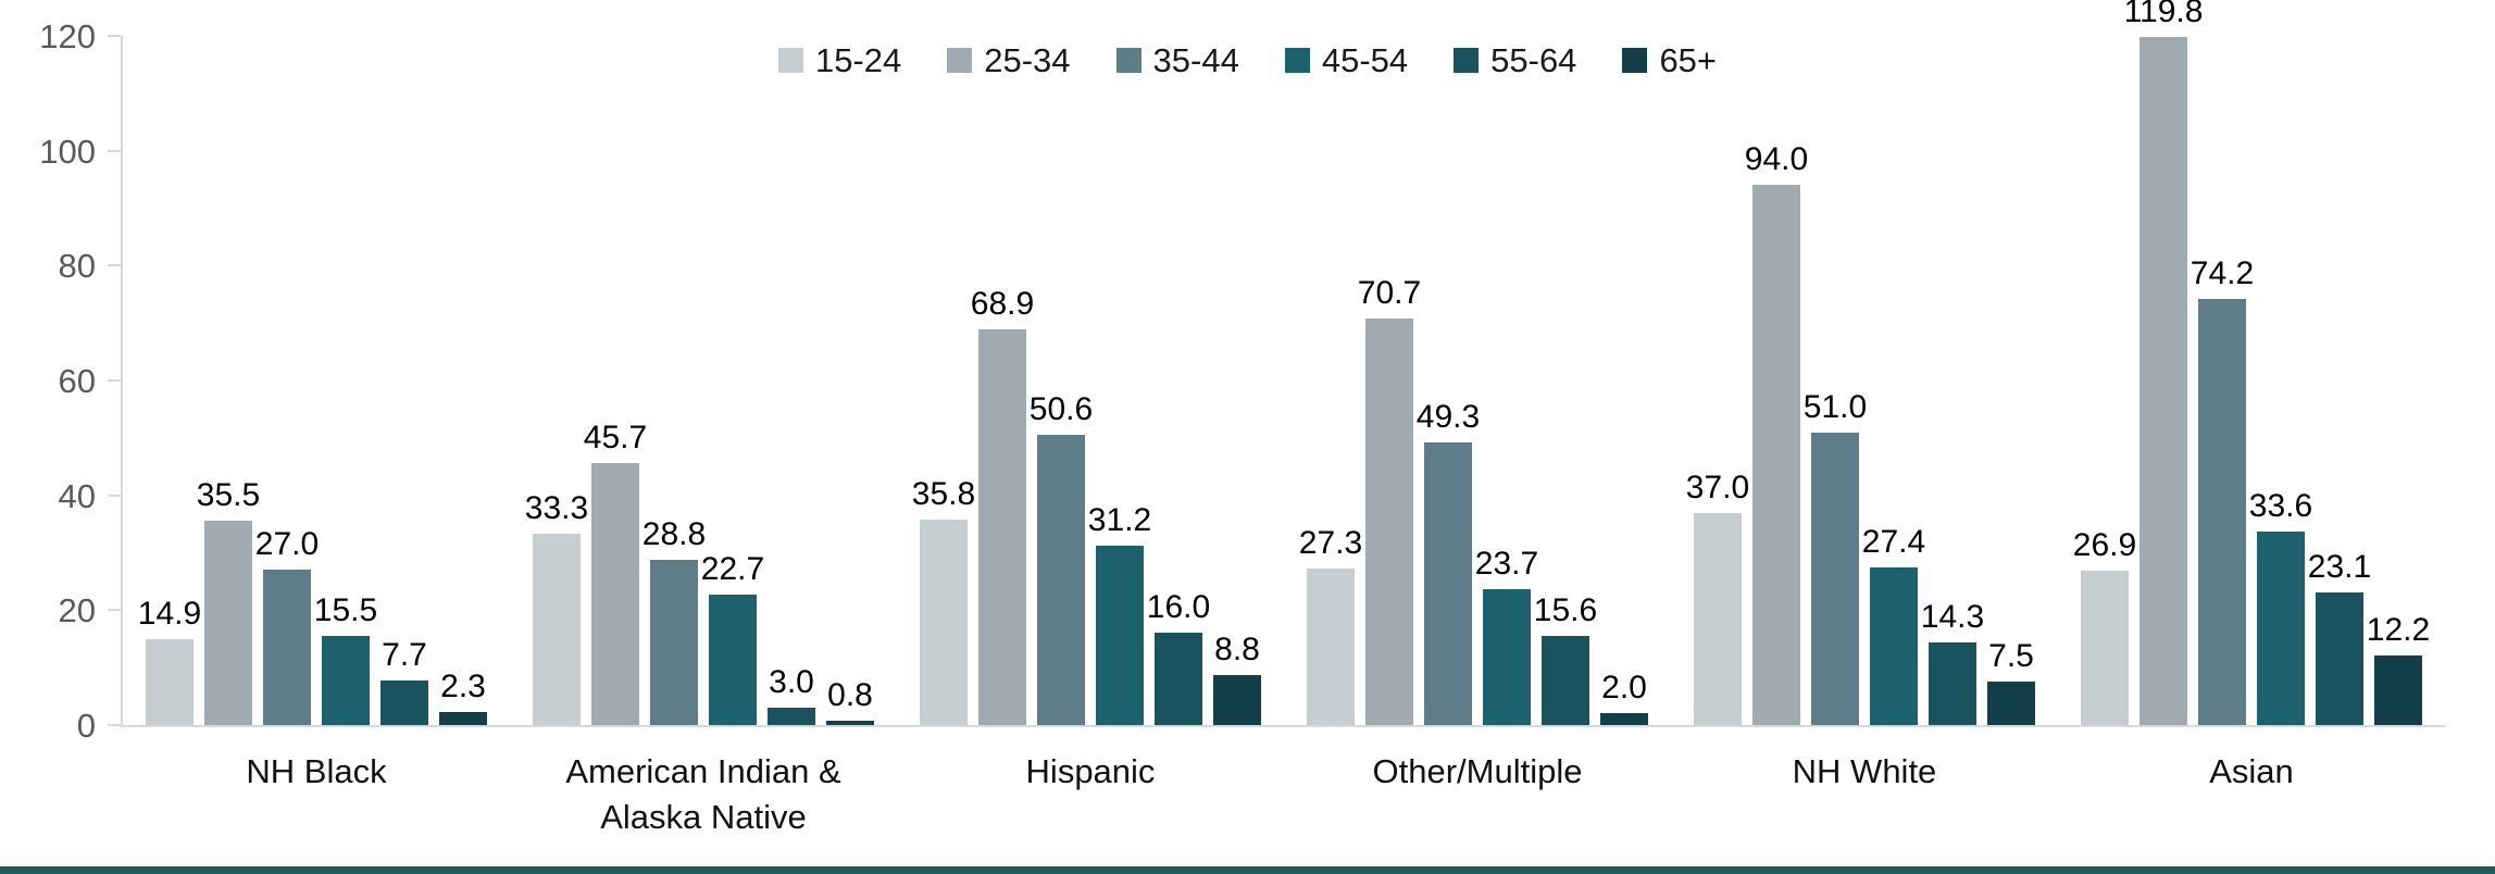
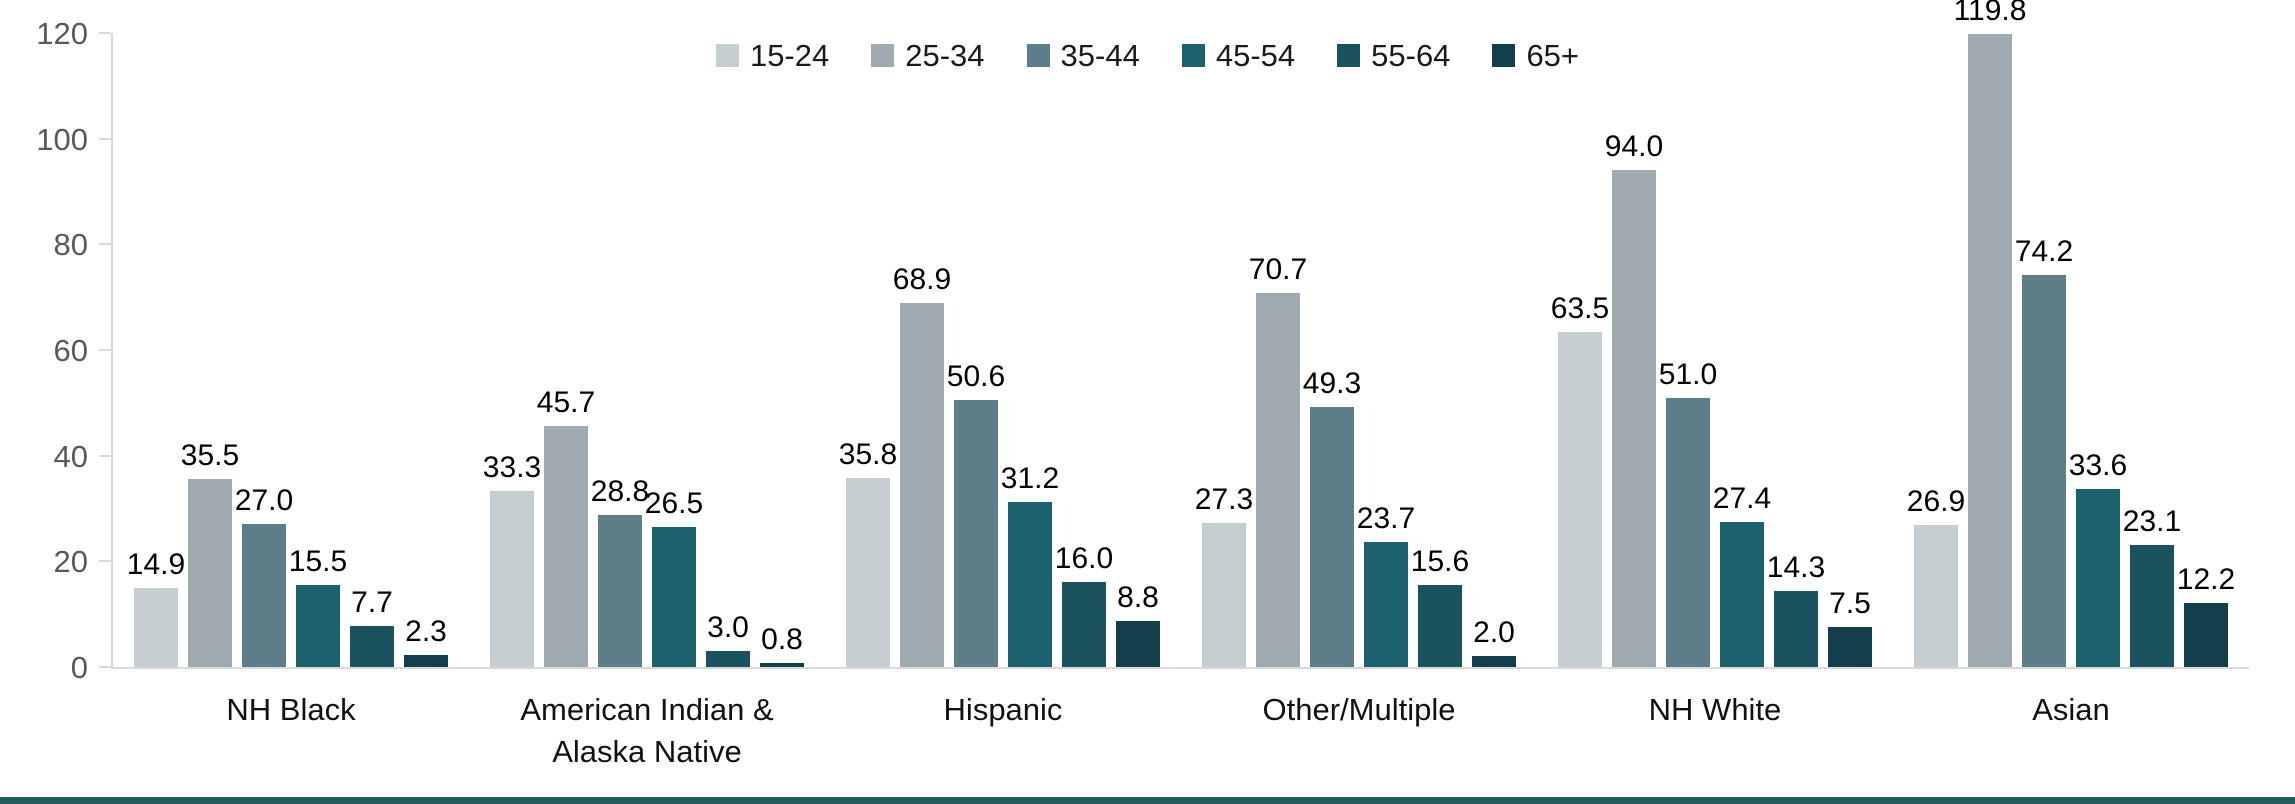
45-54/American Indian & Alaska Native: 22.7 -> 26.5
15-24/NH White: 37.0 -> 63.5
